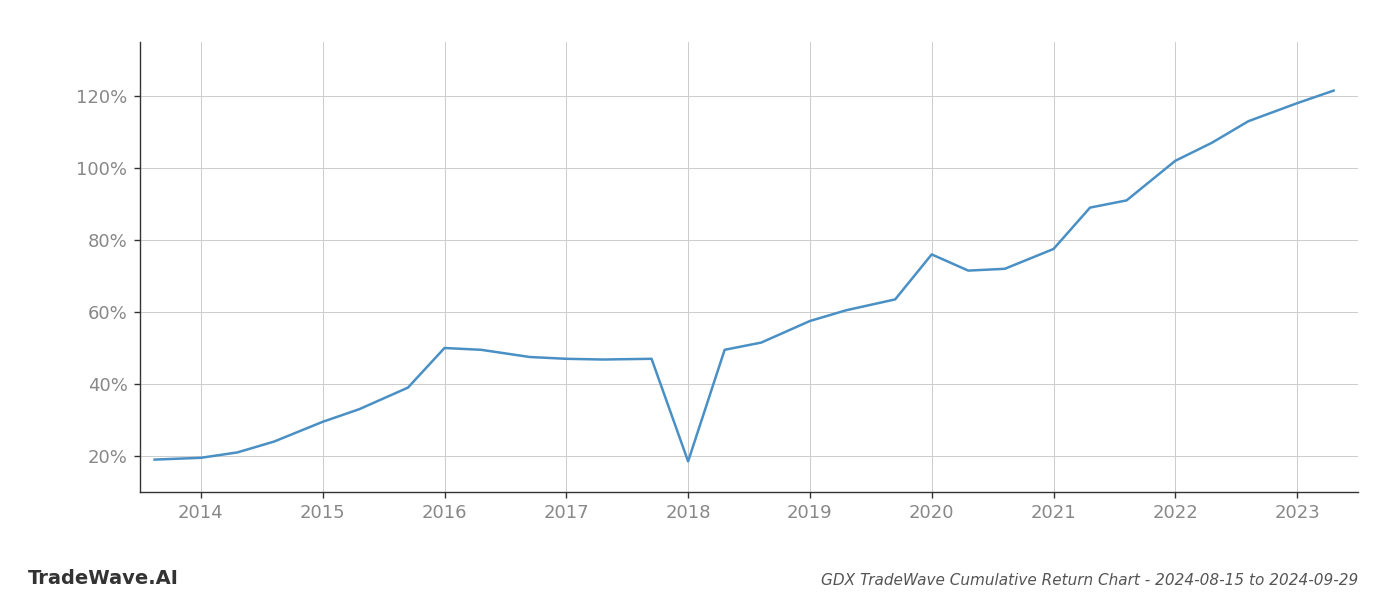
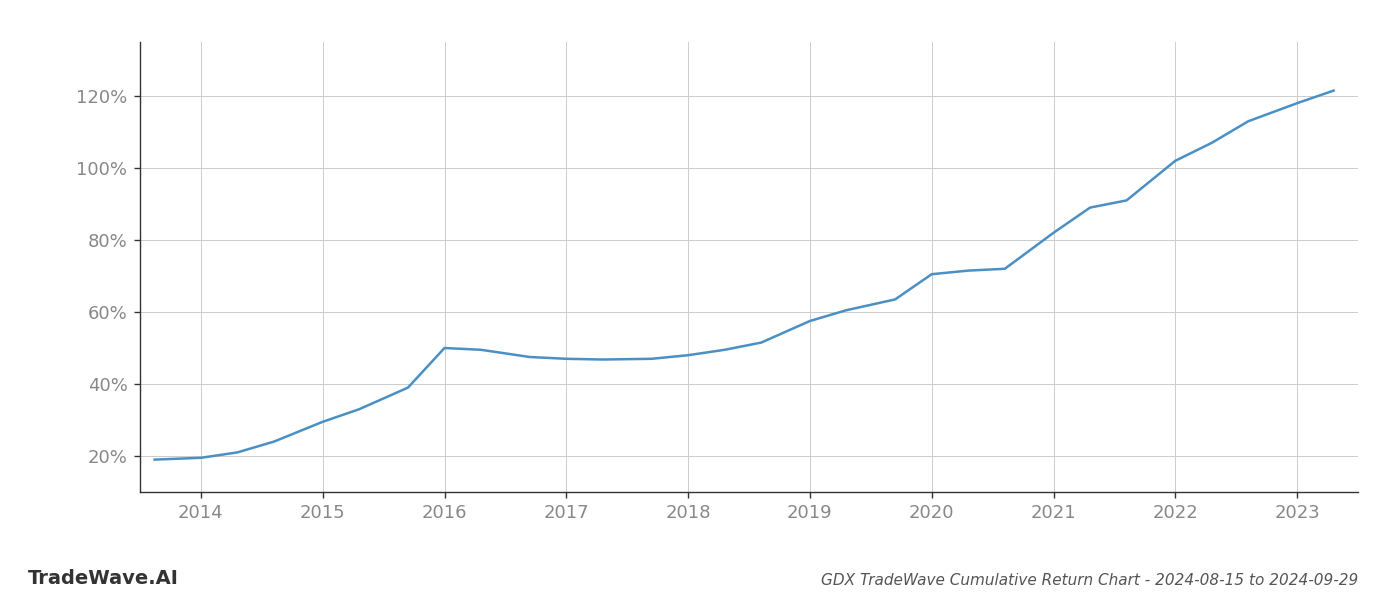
2018: 18.5% -> 48.0%
2020: 76.0% -> 70.5%
2021: 77.5% -> 82.0%
